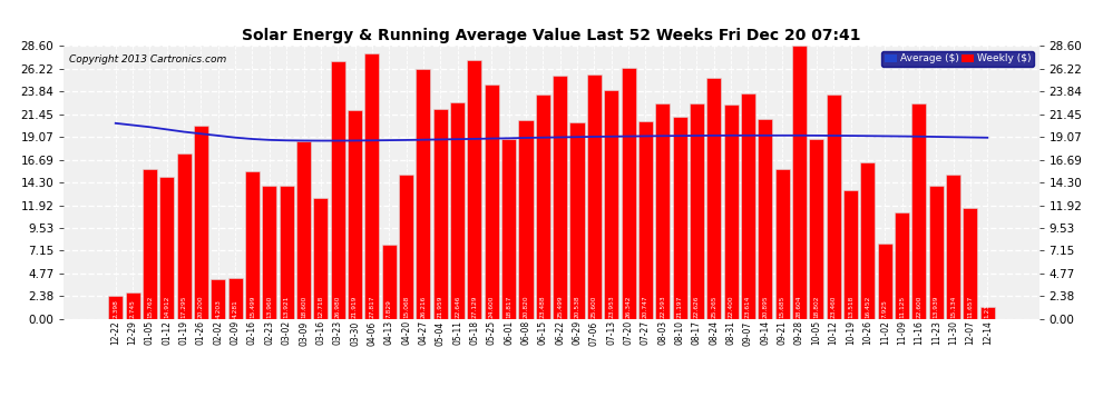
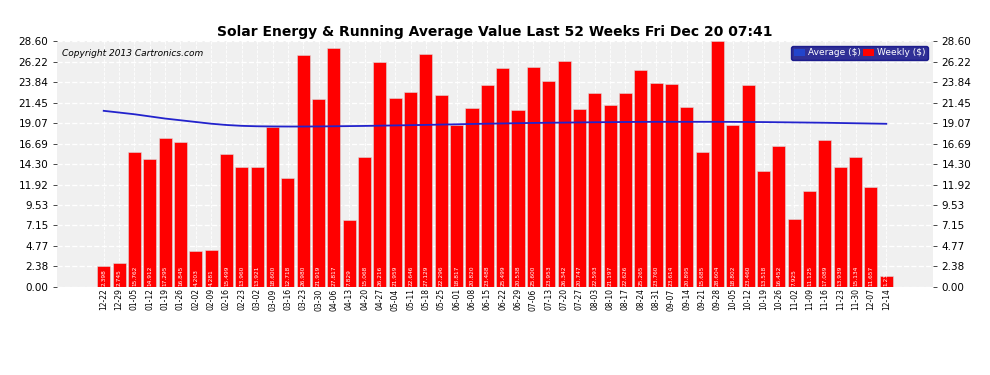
Weekly ($)/01-26: 20.2 -> 16.8
Weekly ($)/05-25: 24.6 -> 22.3
Weekly ($)/08-31: 22.4 -> 23.8
Weekly ($)/11-16: 22.6 -> 17.1
